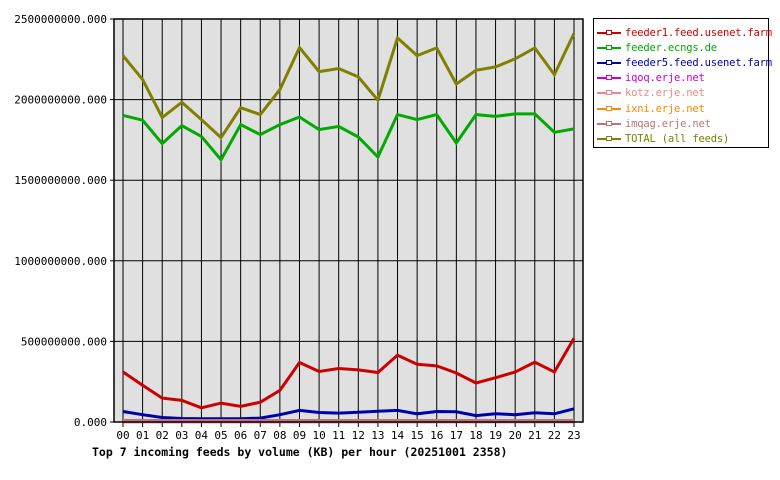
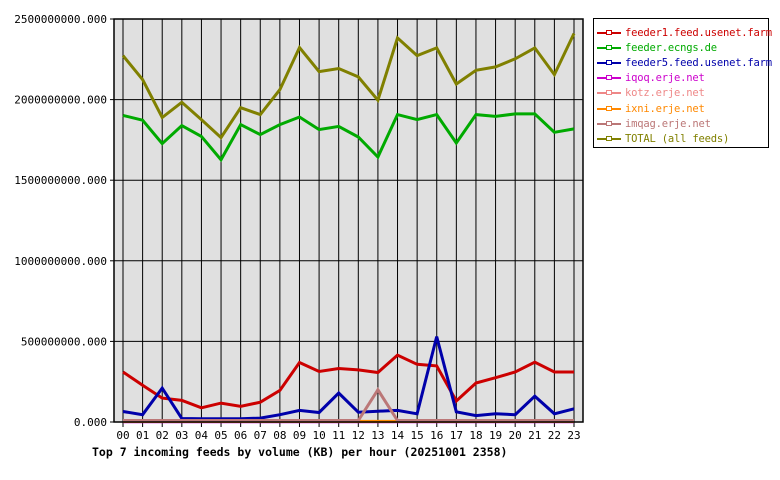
feeder5.feed.usenet.farm/02: 30000000 -> 210000000
feeder5.feed.usenet.farm/11: 60000000 -> 180000000
imqag.erje.net/13: 10000000 -> 200000000
feeder5.feed.usenet.farm/16: 60000000 -> 530000000
feeder1.feed.usenet.farm/17: 300000000 -> 130000000
feeder5.feed.usenet.farm/21: 60000000 -> 160000000
feeder1.feed.usenet.farm/23: 520000000 -> 310000000
